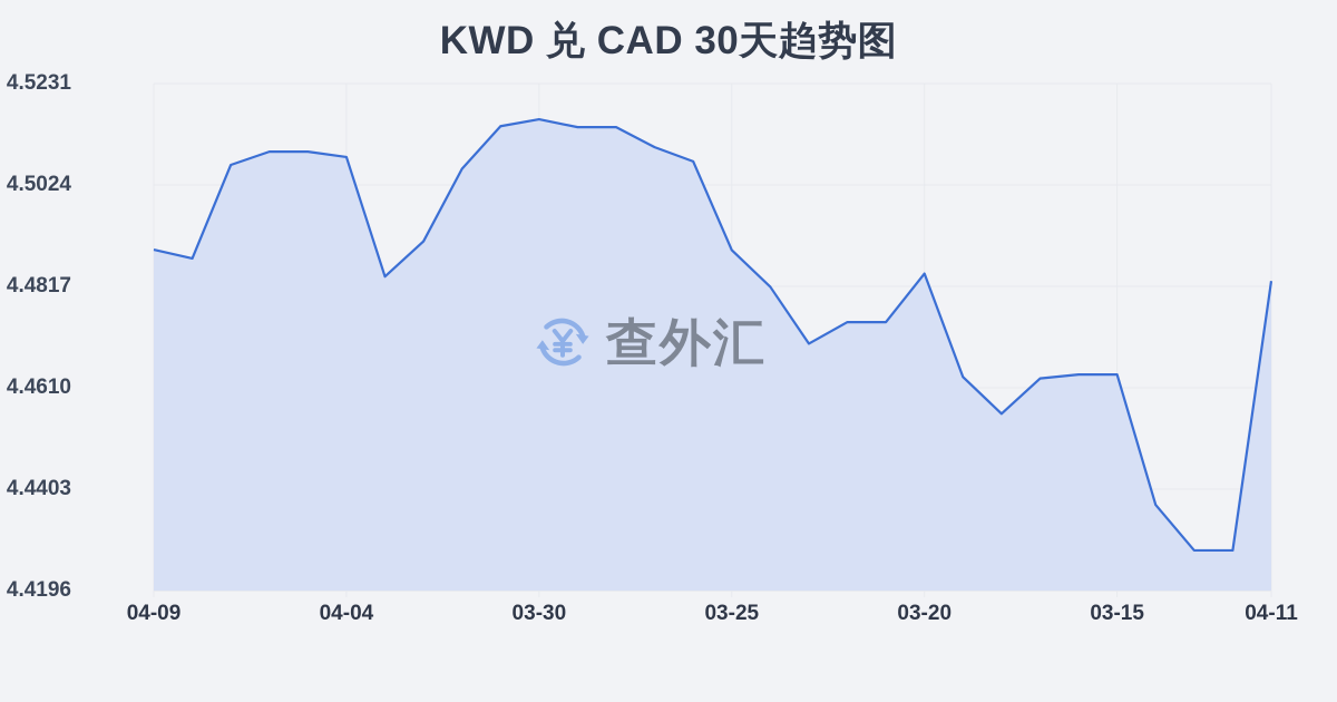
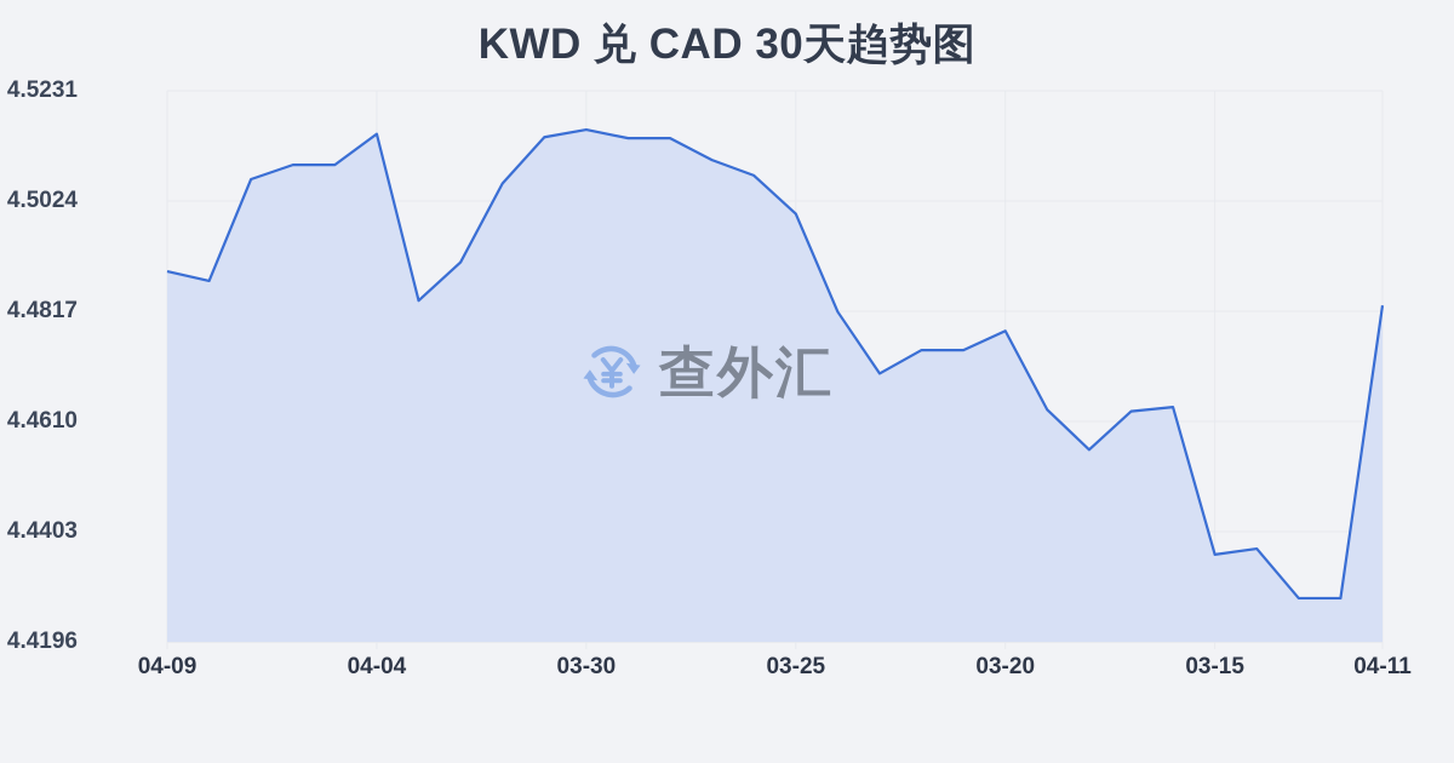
04-04: 4.508 -> 4.515
03-25: 4.489 -> 4.500
03-20: 4.484 -> 4.478
03-15: 4.464 -> 4.436
